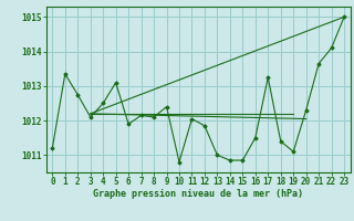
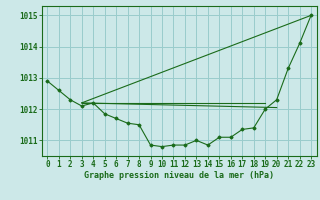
0: 1011.20 -> 1012.90
1: 1013.35 -> 1012.60
2: 1012.75 -> 1012.30
4: 1012.50 -> 1012.20
5: 1013.10 -> 1011.85
6: 1011.90 -> 1011.70
7: 1012.15 -> 1011.55
8: 1012.10 -> 1011.50
9: 1012.40 -> 1010.85
11: 1012.05 -> 1010.85
12: 1011.85 -> 1010.85
15: 1010.85 -> 1011.10
16: 1011.50 -> 1011.10
17: 1013.25 -> 1011.35
19: 1011.10 -> 1012.00
21: 1013.65 -> 1013.30
